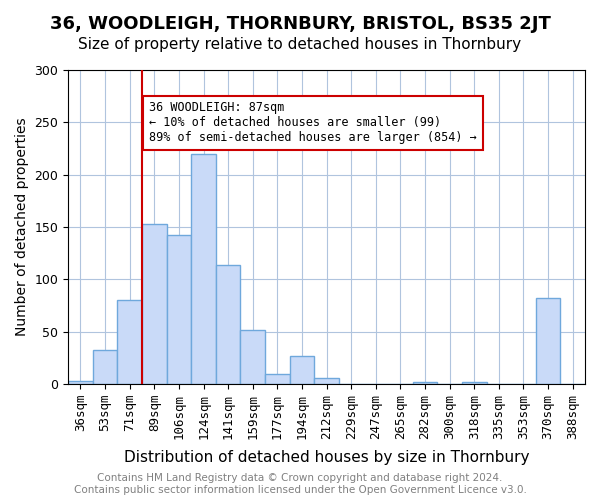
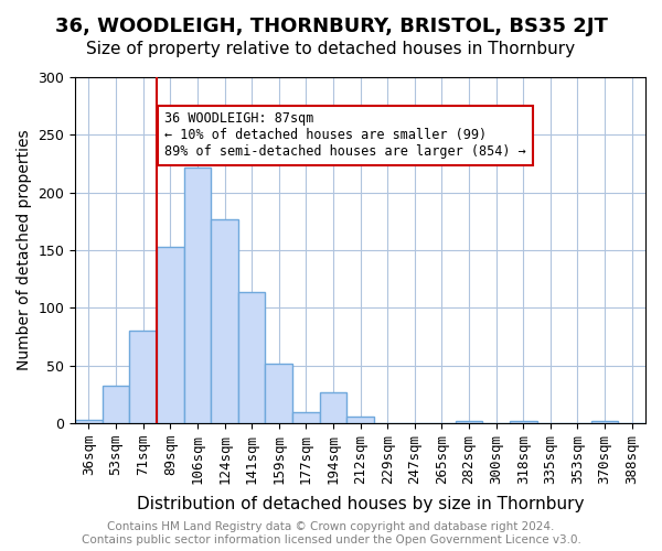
106sqm: 142 -> 222
124sqm: 220 -> 177
370sqm: 82 -> 2
